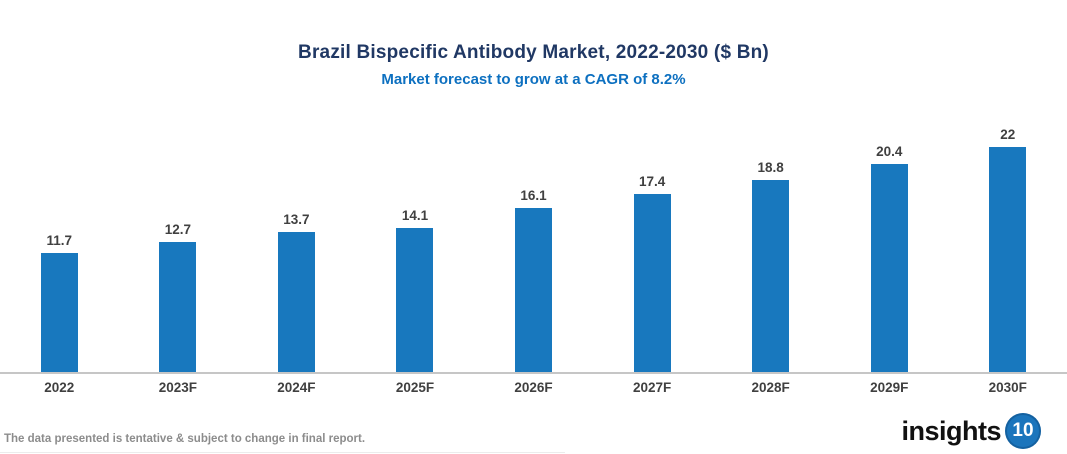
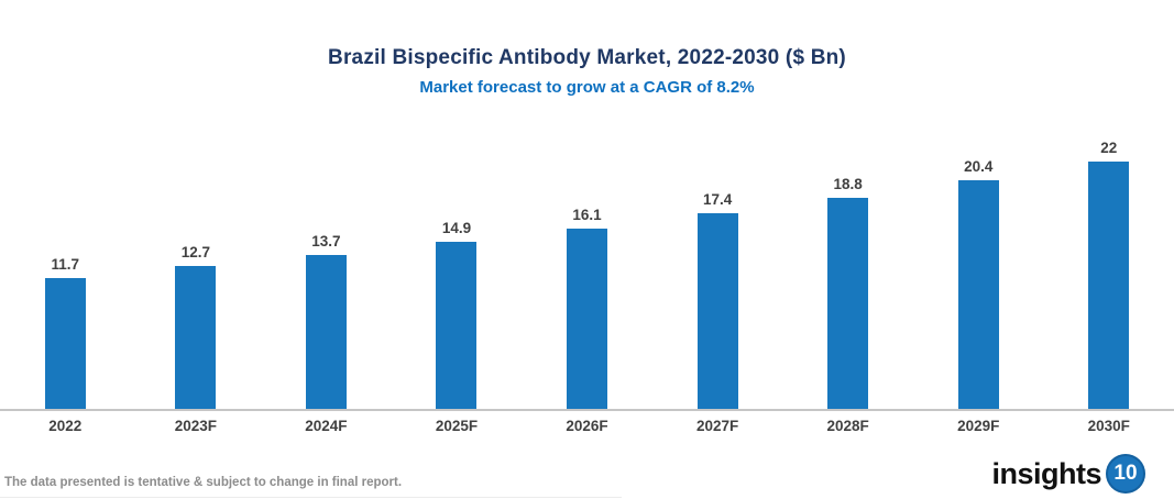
2025F: 14.1 -> 14.9
